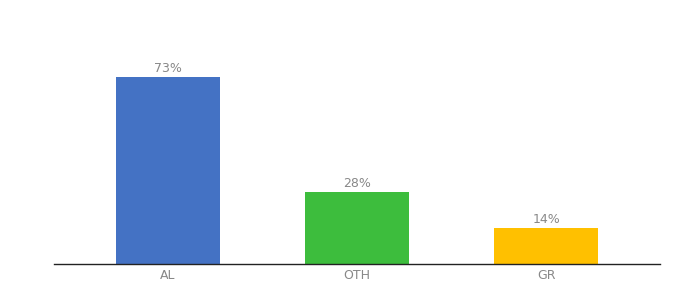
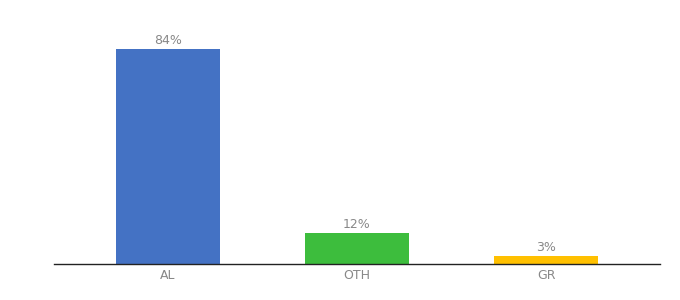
AL: 73% -> 84%
OTH: 28% -> 12%
GR: 14% -> 3%
